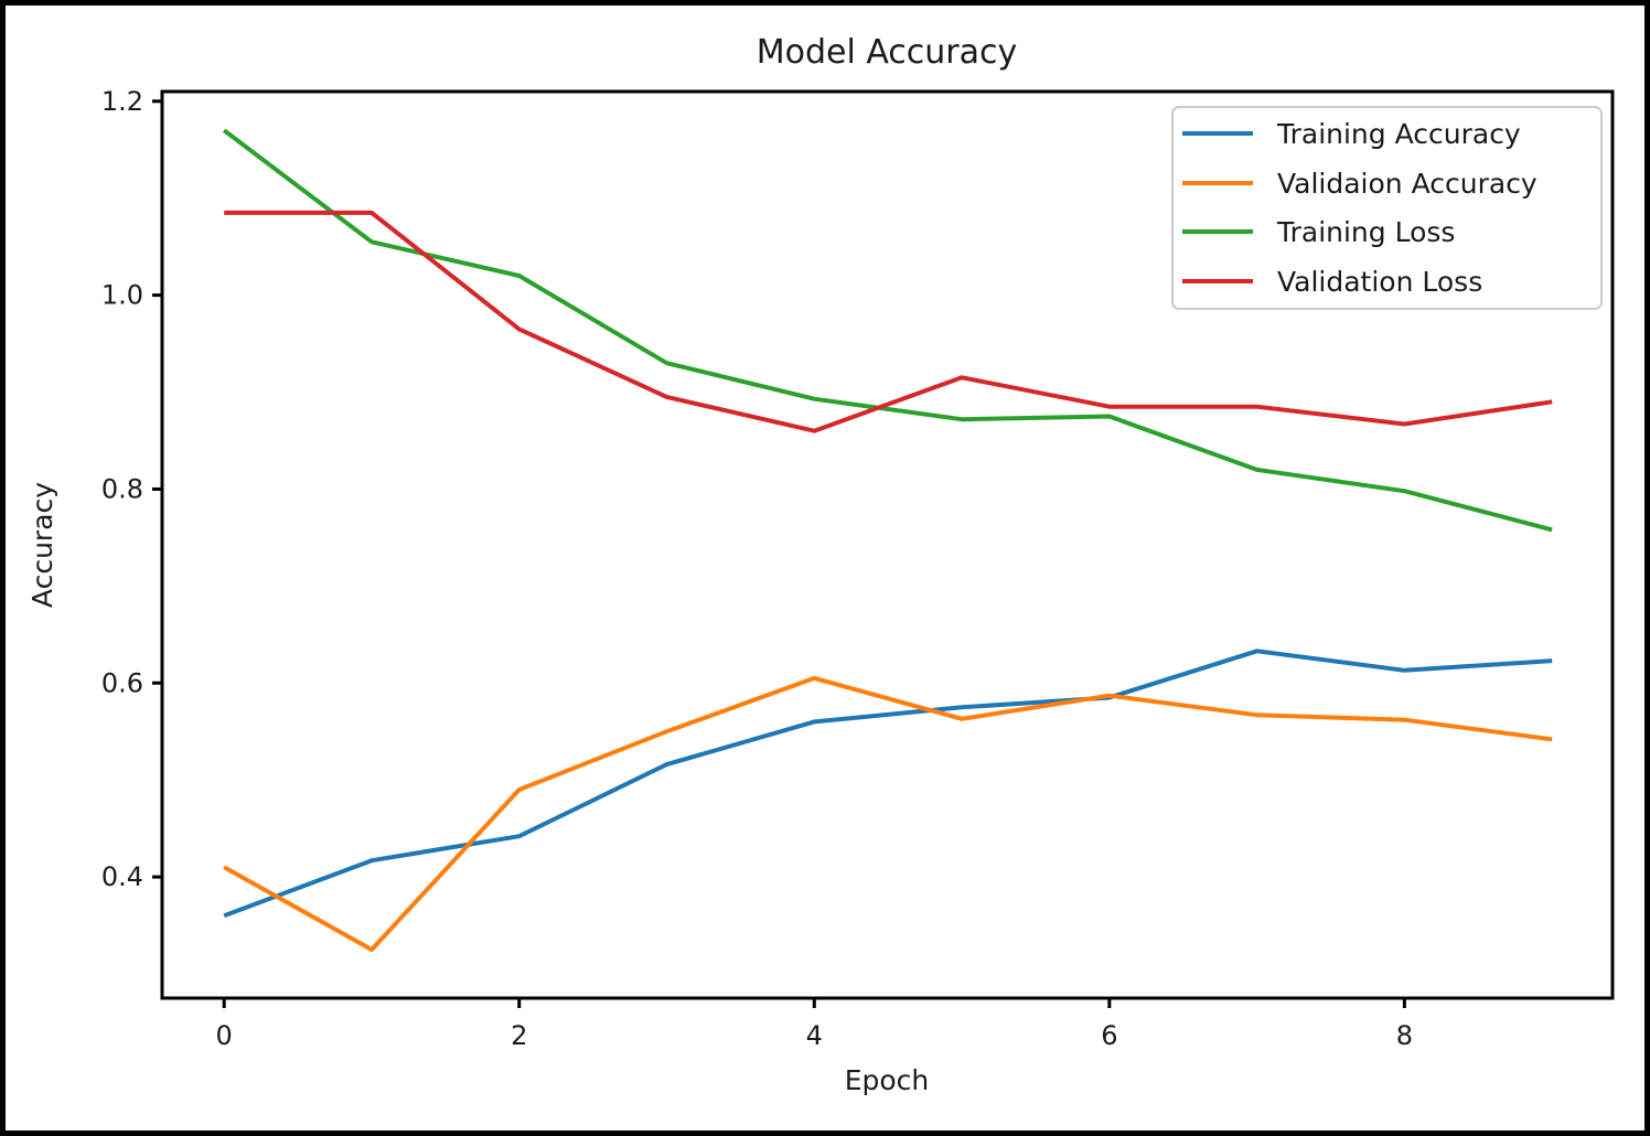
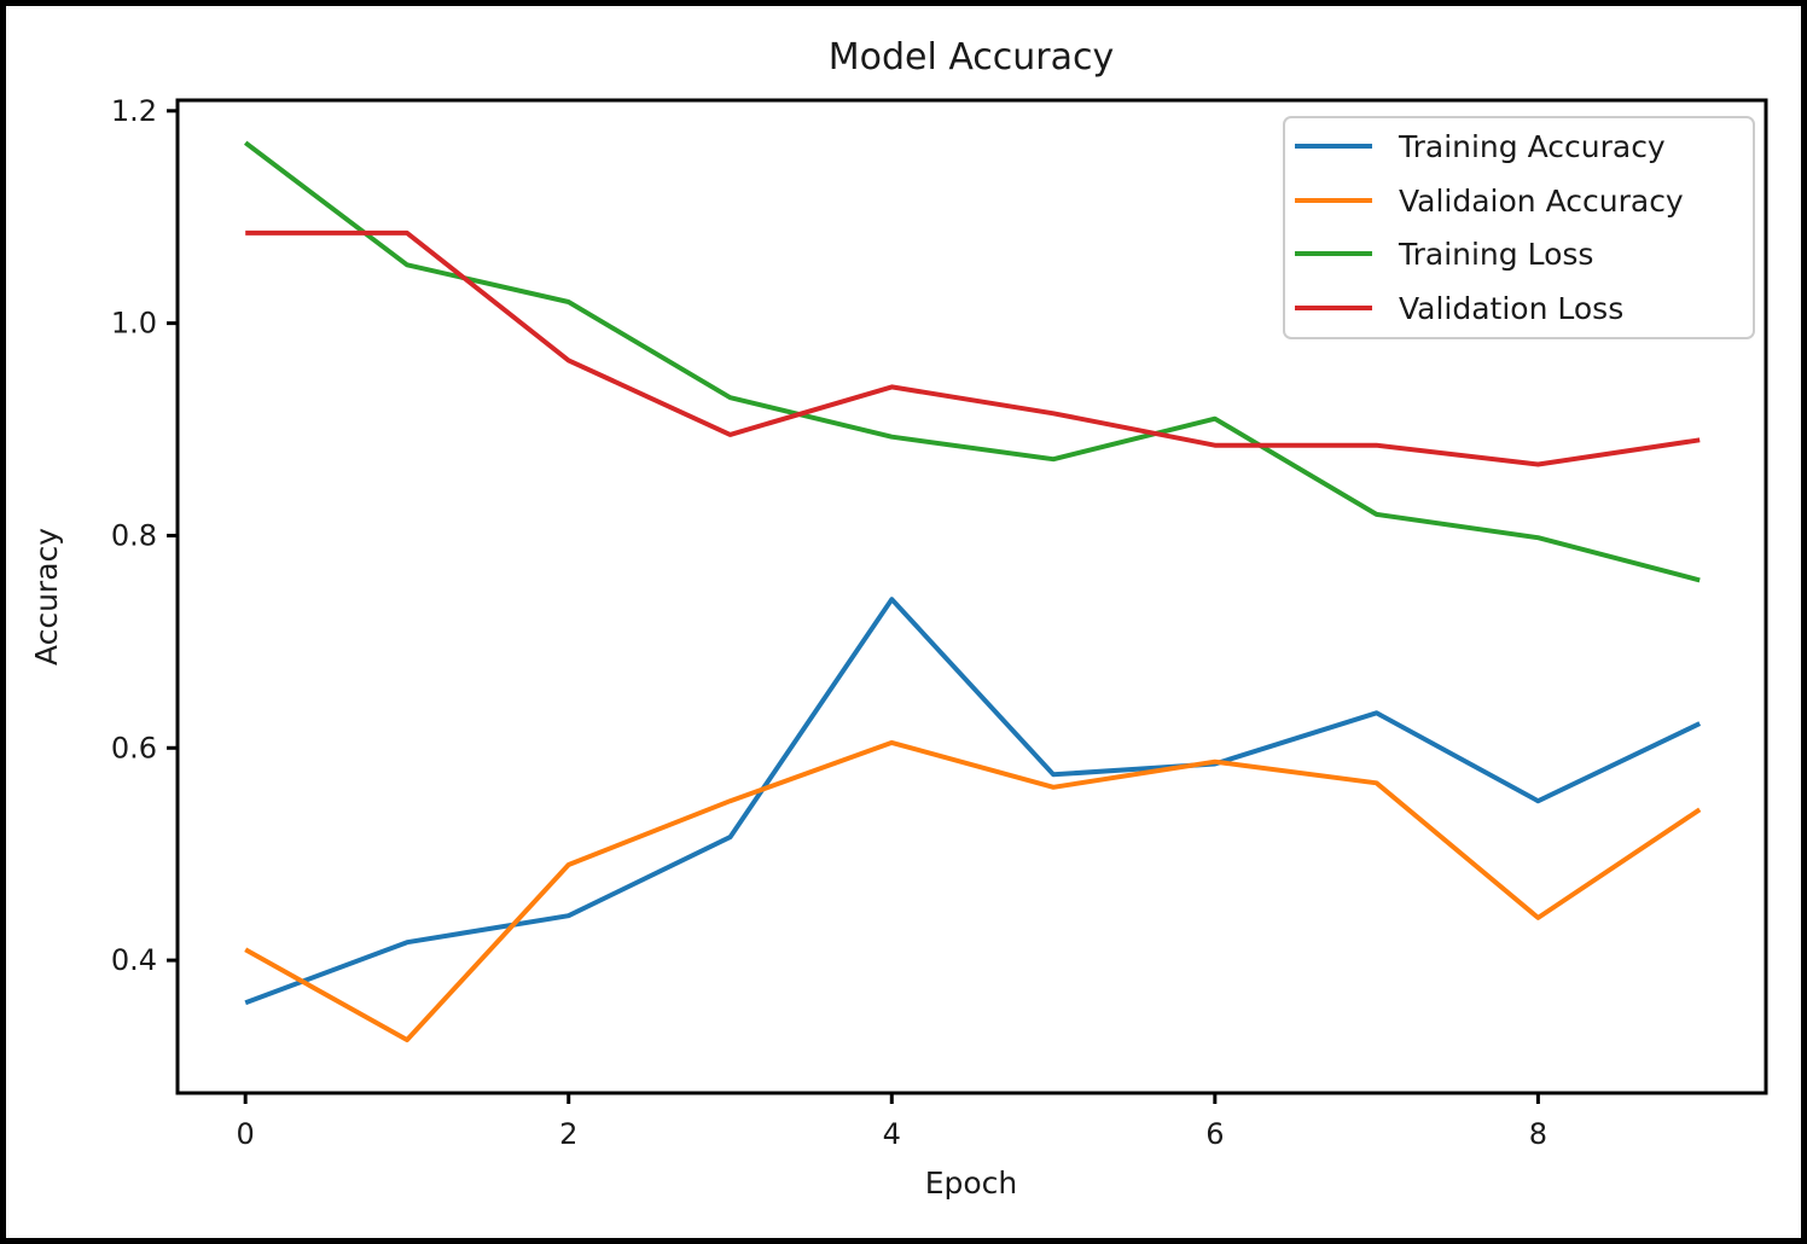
Training Accuracy/4: 0.56 -> 0.74
Validation Loss/4: 0.86 -> 0.94
Training Loss/6: 0.88 -> 0.91
Training Accuracy/8: 0.61 -> 0.55
Validaion Accuracy/8: 0.56 -> 0.44
